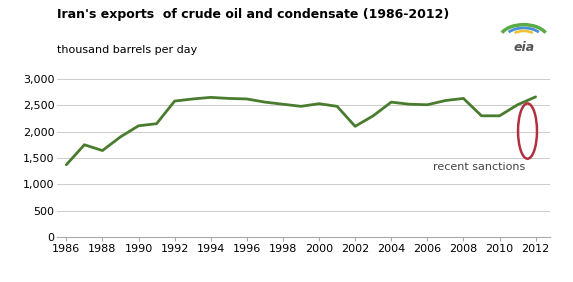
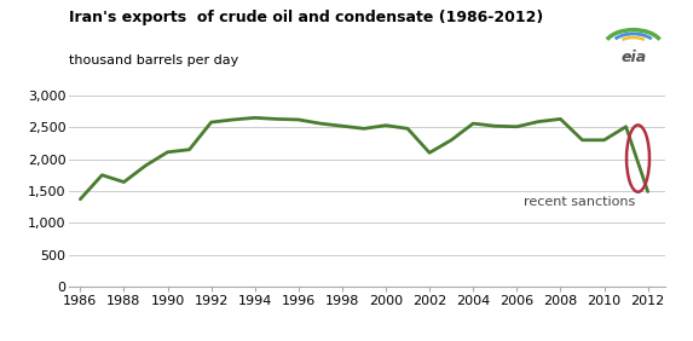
2012: 2,660 -> 1,490
